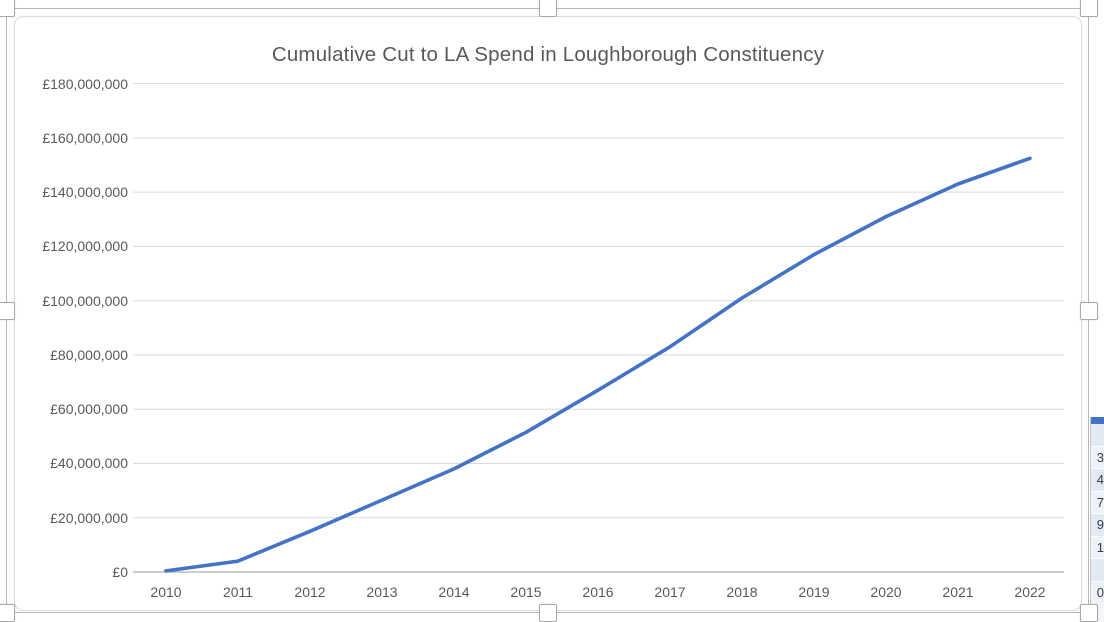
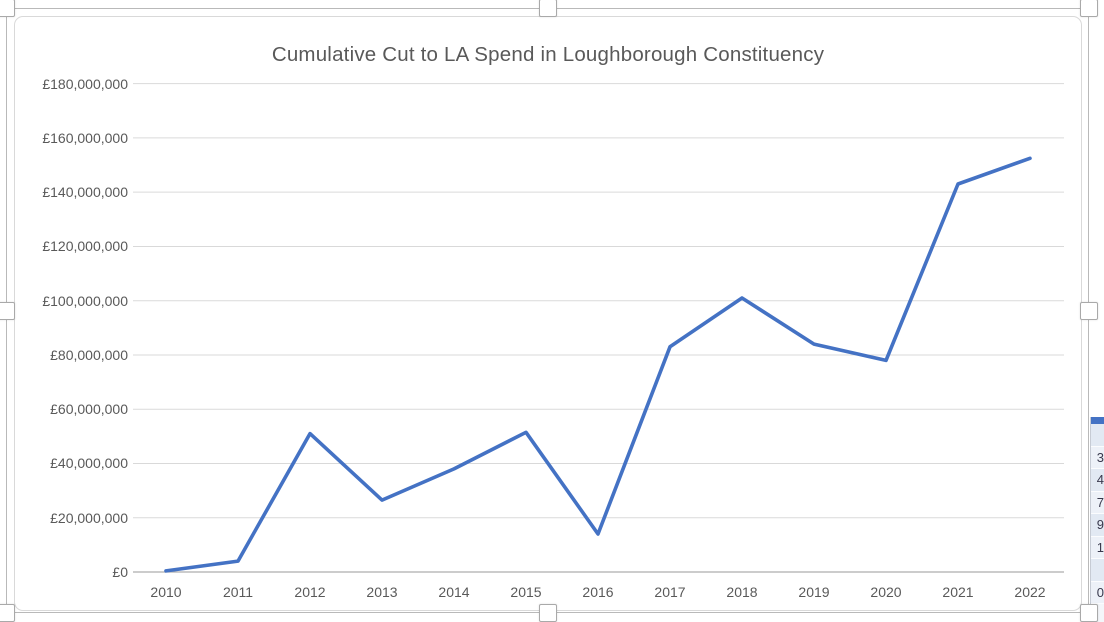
2012: £15000000 -> £51000000
2016: £67000000 -> £14000000
2019: £117000000 -> £84000000
2020: £131000000 -> £78000000
